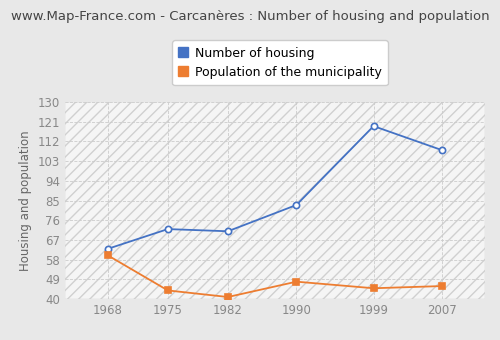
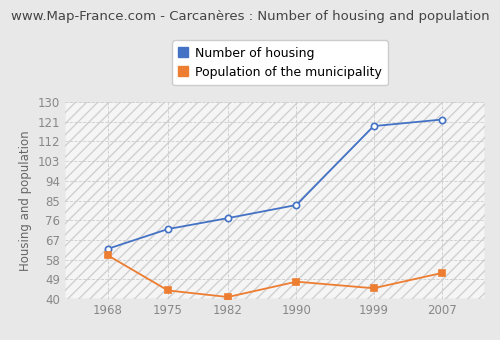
Number of housing/1982: 71 -> 77
Number of housing/2007: 108 -> 122
Population of the municipality/2007: 46 -> 52
